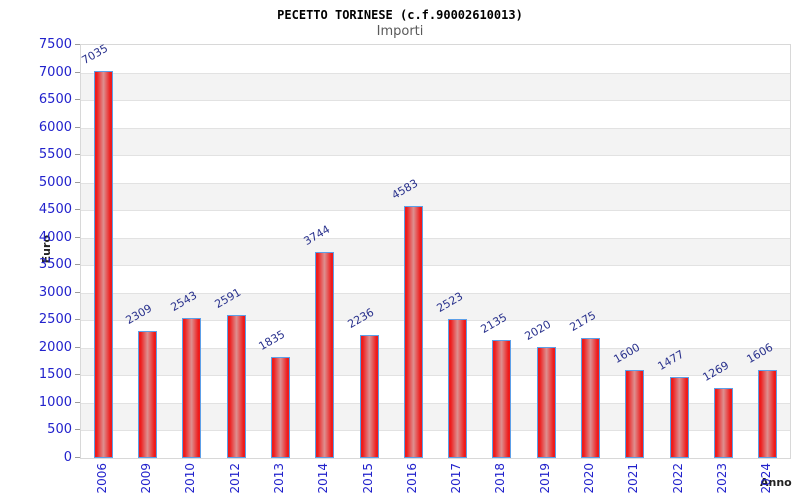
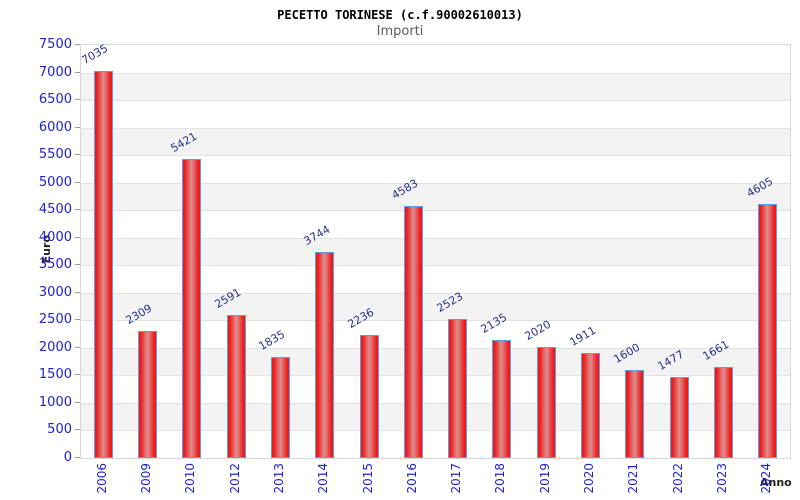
2010: 2543 -> 5421
2020: 2175 -> 1911
2023: 1269 -> 1661
2024: 1606 -> 4605
